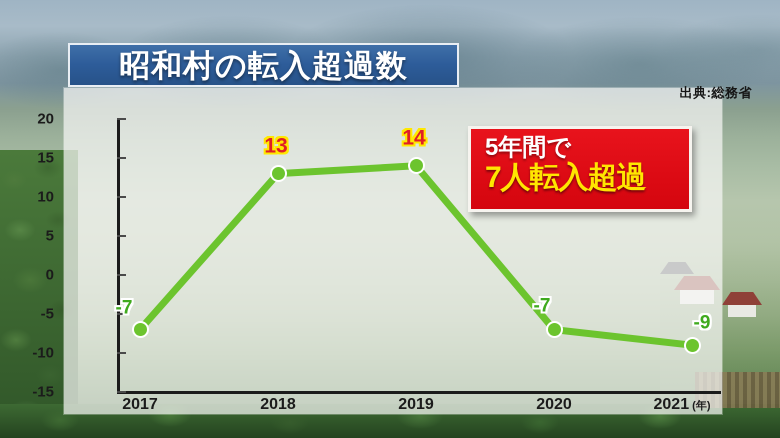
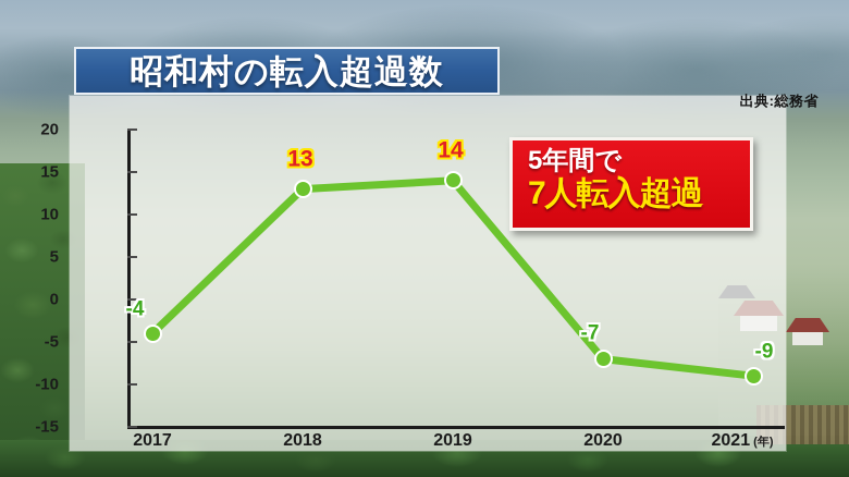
2017: -7 -> -4
